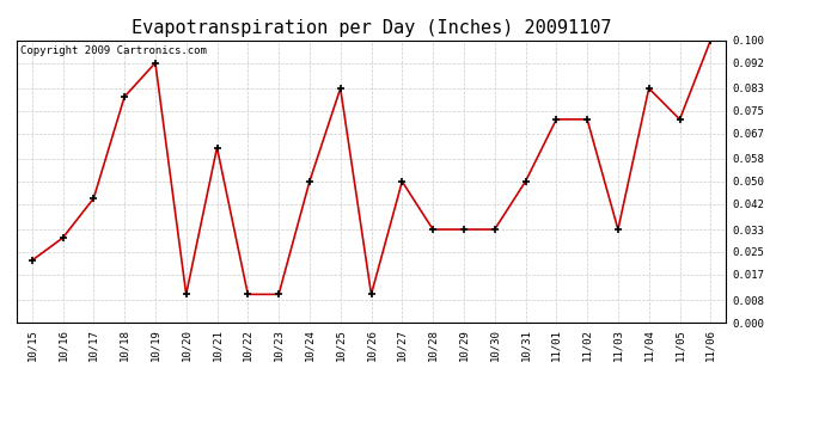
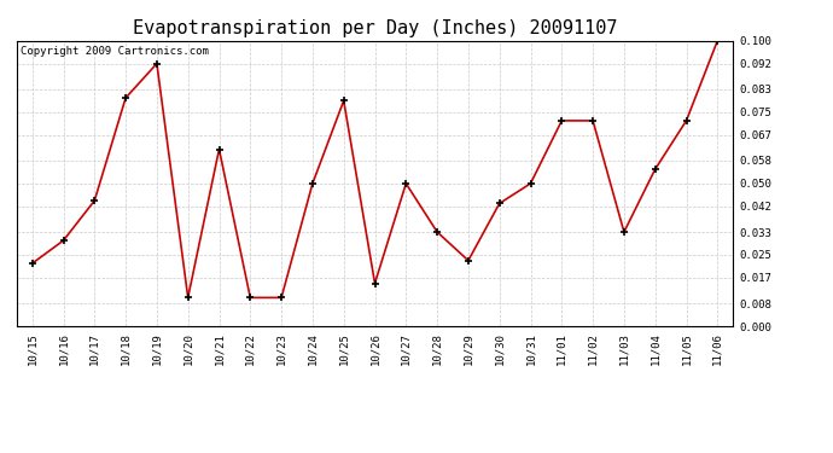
10/25: 0.083 -> 0.079
10/26: 0.010 -> 0.015
10/29: 0.033 -> 0.023
10/30: 0.033 -> 0.043
11/04: 0.083 -> 0.055
